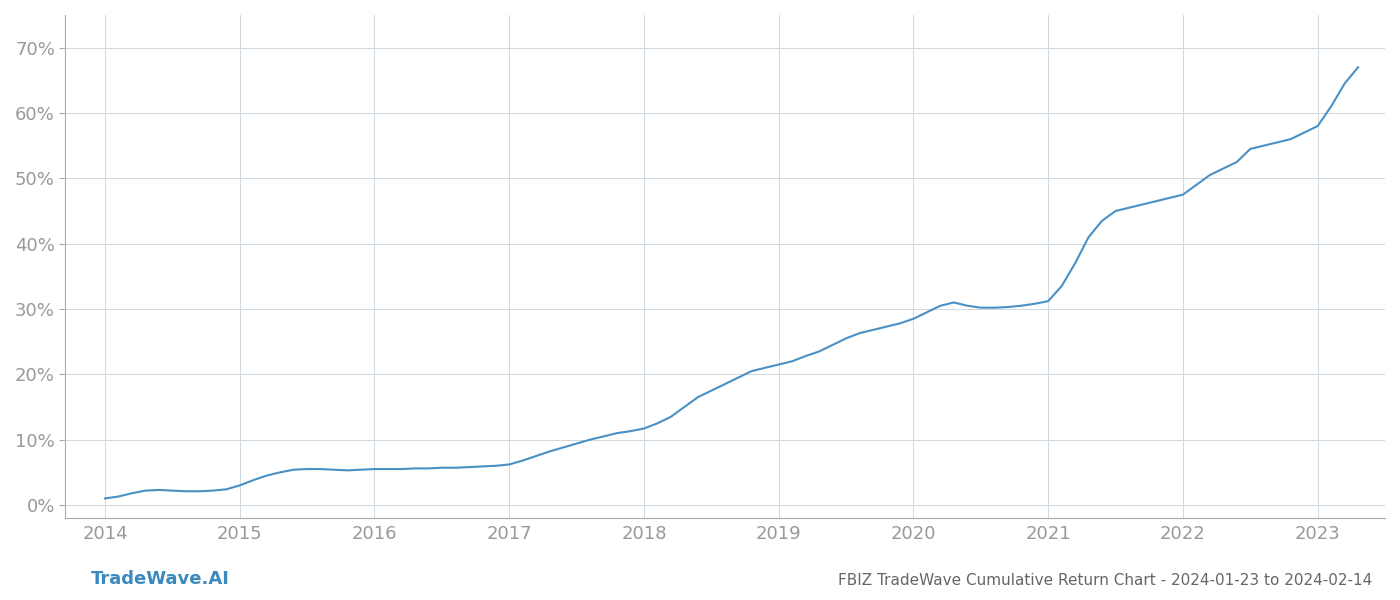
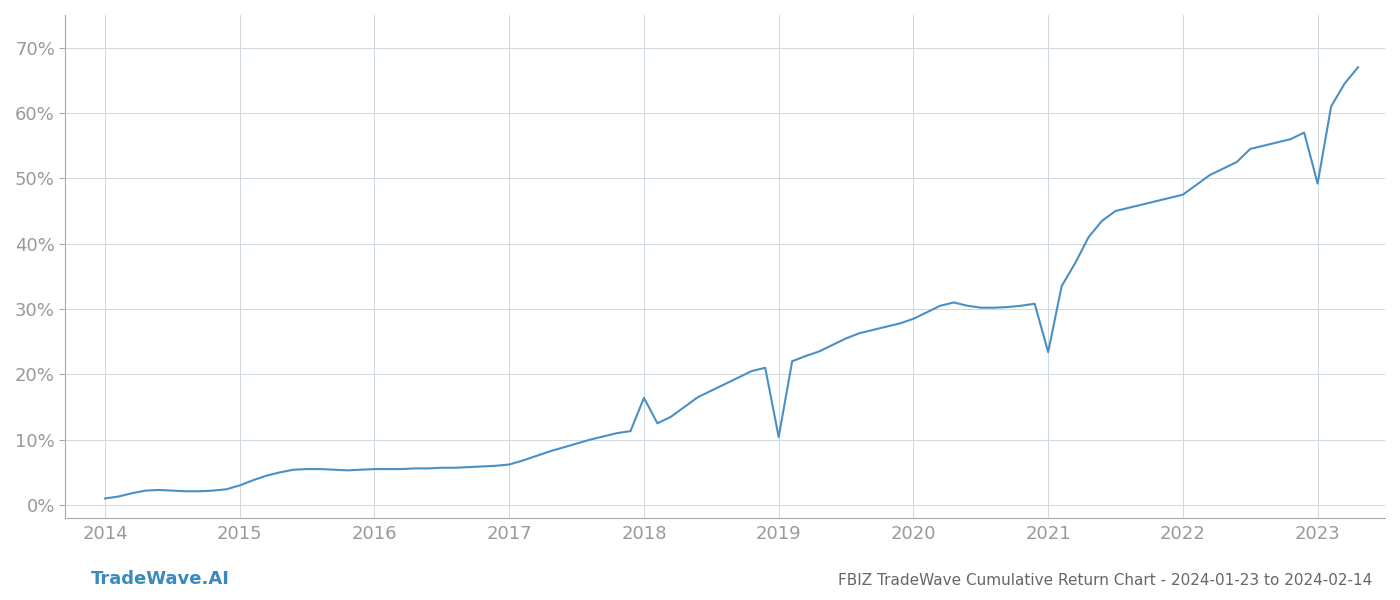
2018: 11.7% -> 16.4%
2019: 21.5% -> 10.4%
2021: 31.2% -> 23.4%
2023: 58.0% -> 49.2%
